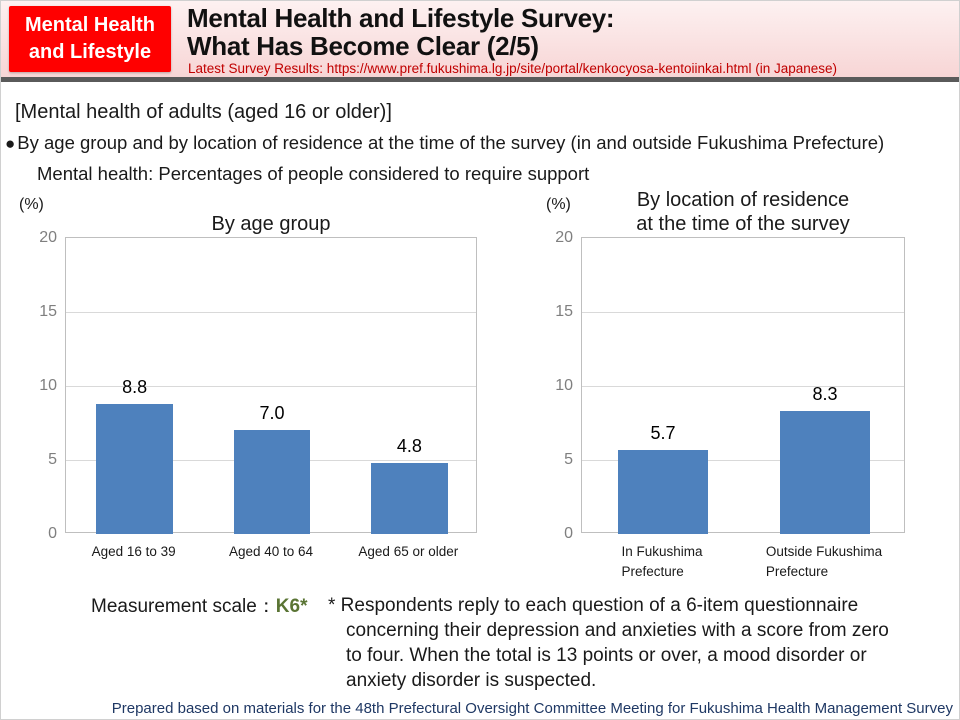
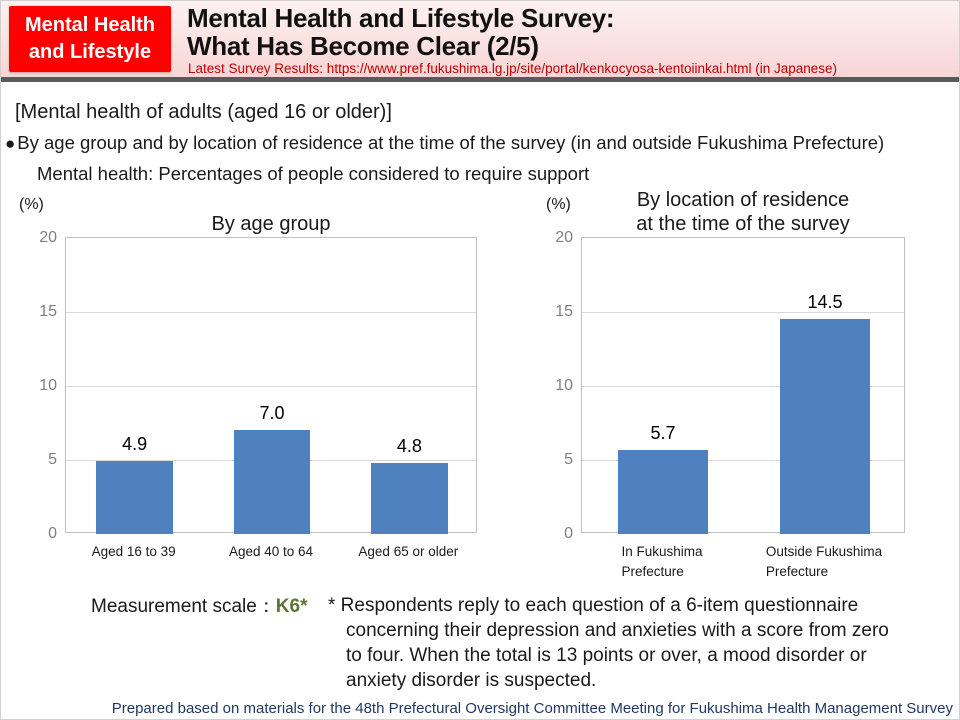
By age group/Aged 16 to 39: 8.8 -> 4.9
By location of residence at the time of the survey/Outside Fukushima Prefecture: 8.3 -> 14.5
